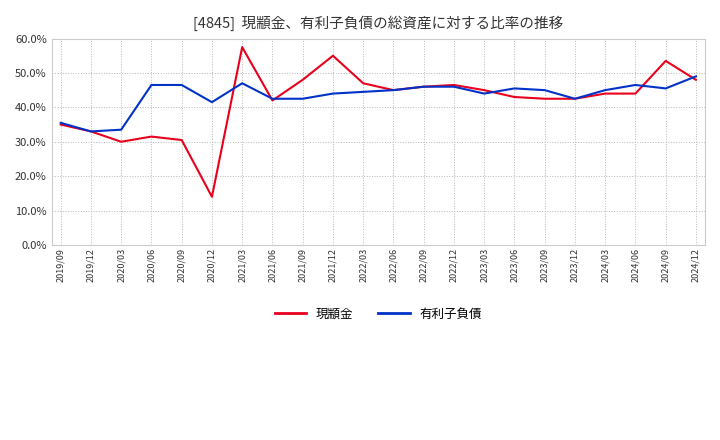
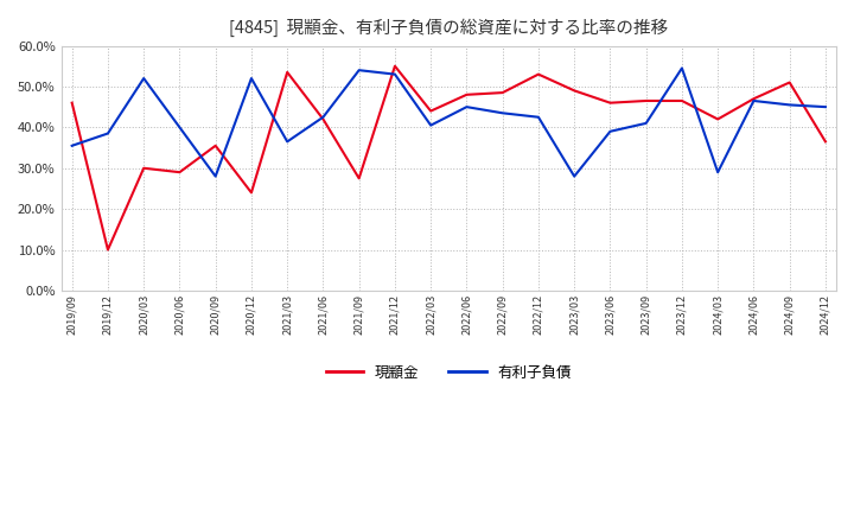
現顓金/2019/09: 35.0% -> 46.0%
現顓金/2019/12: 33.0% -> 10.0%
有利子負債/2019/12: 33.0% -> 38.5%
有利子負債/2020/03: 33.5% -> 52.0%
現顓金/2020/06: 31.5% -> 29.0%
有利子負債/2020/06: 46.5% -> 40.0%
現顓金/2020/09: 30.5% -> 35.5%
有利子負債/2020/09: 46.5% -> 28.0%
現顓金/2020/12: 14.0% -> 24.0%
有利子負債/2020/12: 41.5% -> 52.0%
現顓金/2021/03: 57.5% -> 53.5%
有利子負債/2021/03: 47.0% -> 36.5%
現顓金/2021/09: 48.0% -> 27.5%
有利子負債/2021/09: 42.5% -> 54.0%
有利子負債/2021/12: 44.0% -> 53.0%
現顓金/2022/03: 47.0% -> 44.0%
有利子負債/2022/03: 44.5% -> 40.5%
現顓金/2022/06: 45.0% -> 48.0%
現顓金/2022/09: 46.0% -> 48.5%
有利子負債/2022/09: 46.0% -> 43.5%
現顓金/2022/12: 46.5% -> 53.0%
有利子負債/2022/12: 46.0% -> 42.5%
現顓金/2023/03: 45.0% -> 49.0%
有利子負債/2023/03: 44.0% -> 28.0%
現顓金/2023/06: 43.0% -> 46.0%
有利子負債/2023/06: 45.5% -> 39.0%
現顓金/2023/09: 42.5% -> 46.5%
有利子負債/2023/09: 45.0% -> 41.0%
現顓金/2023/12: 42.5% -> 46.5%
有利子負債/2023/12: 42.5% -> 54.5%
現顓金/2024/03: 44.0% -> 42.0%
有利子負債/2024/03: 45.0% -> 29.0%
現顓金/2024/06: 44.0% -> 47.0%
現顓金/2024/09: 53.5% -> 51.0%
現顓金/2024/12: 48.0% -> 36.5%
有利子負債/2024/12: 49.0% -> 45.0%
